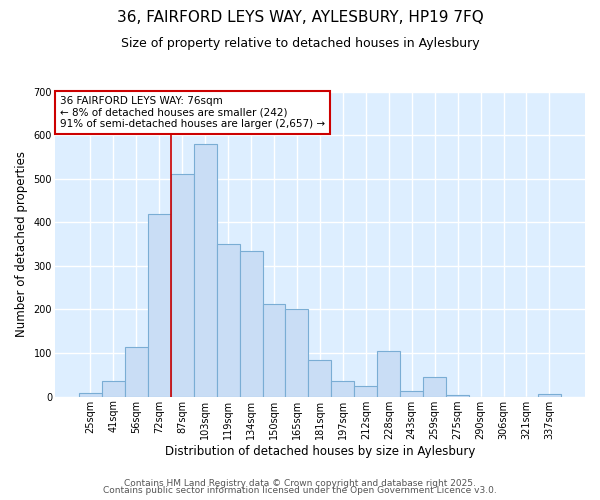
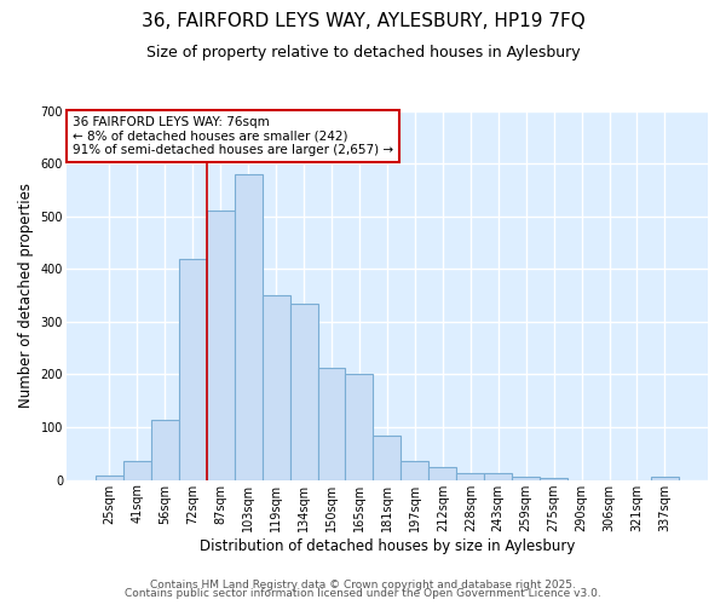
228sqm: 105 -> 12
259sqm: 45 -> 5
